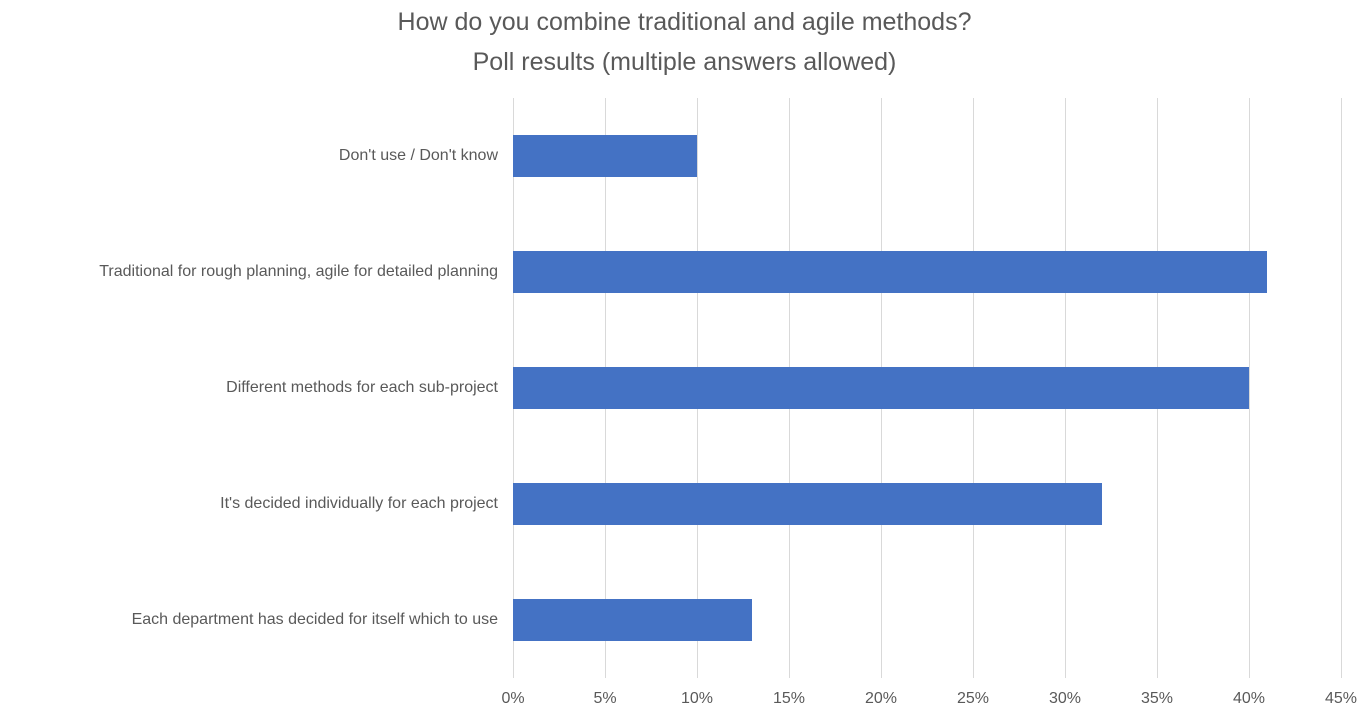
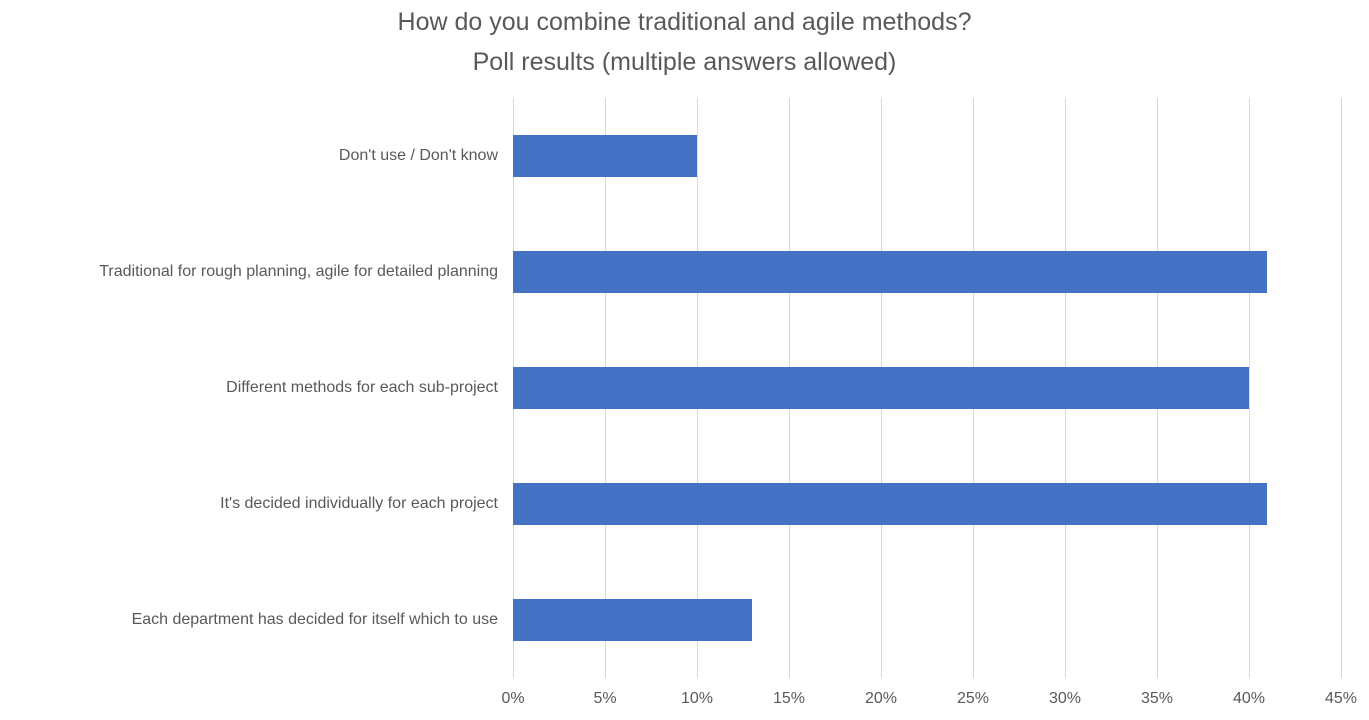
It's decided individually for each project: 32% -> 41%
